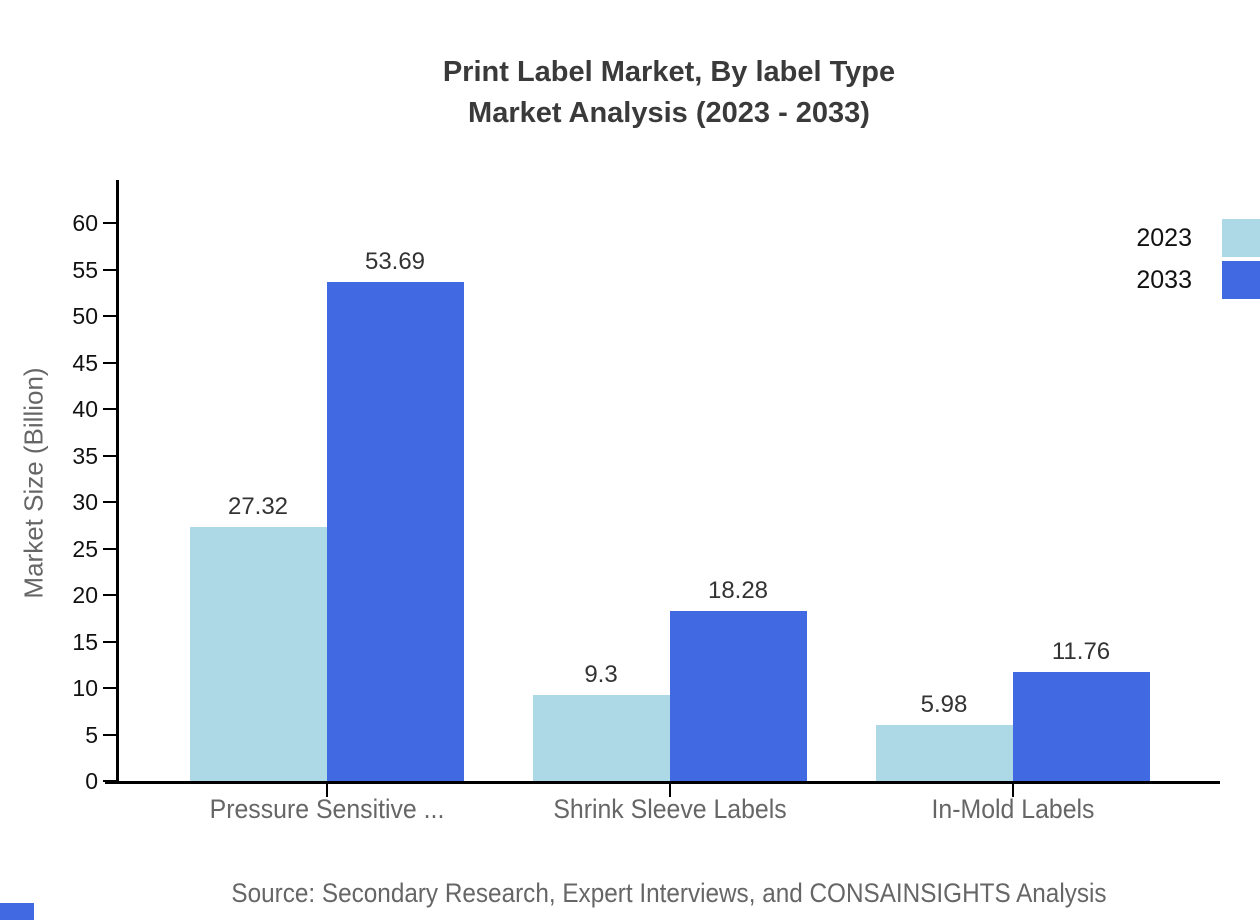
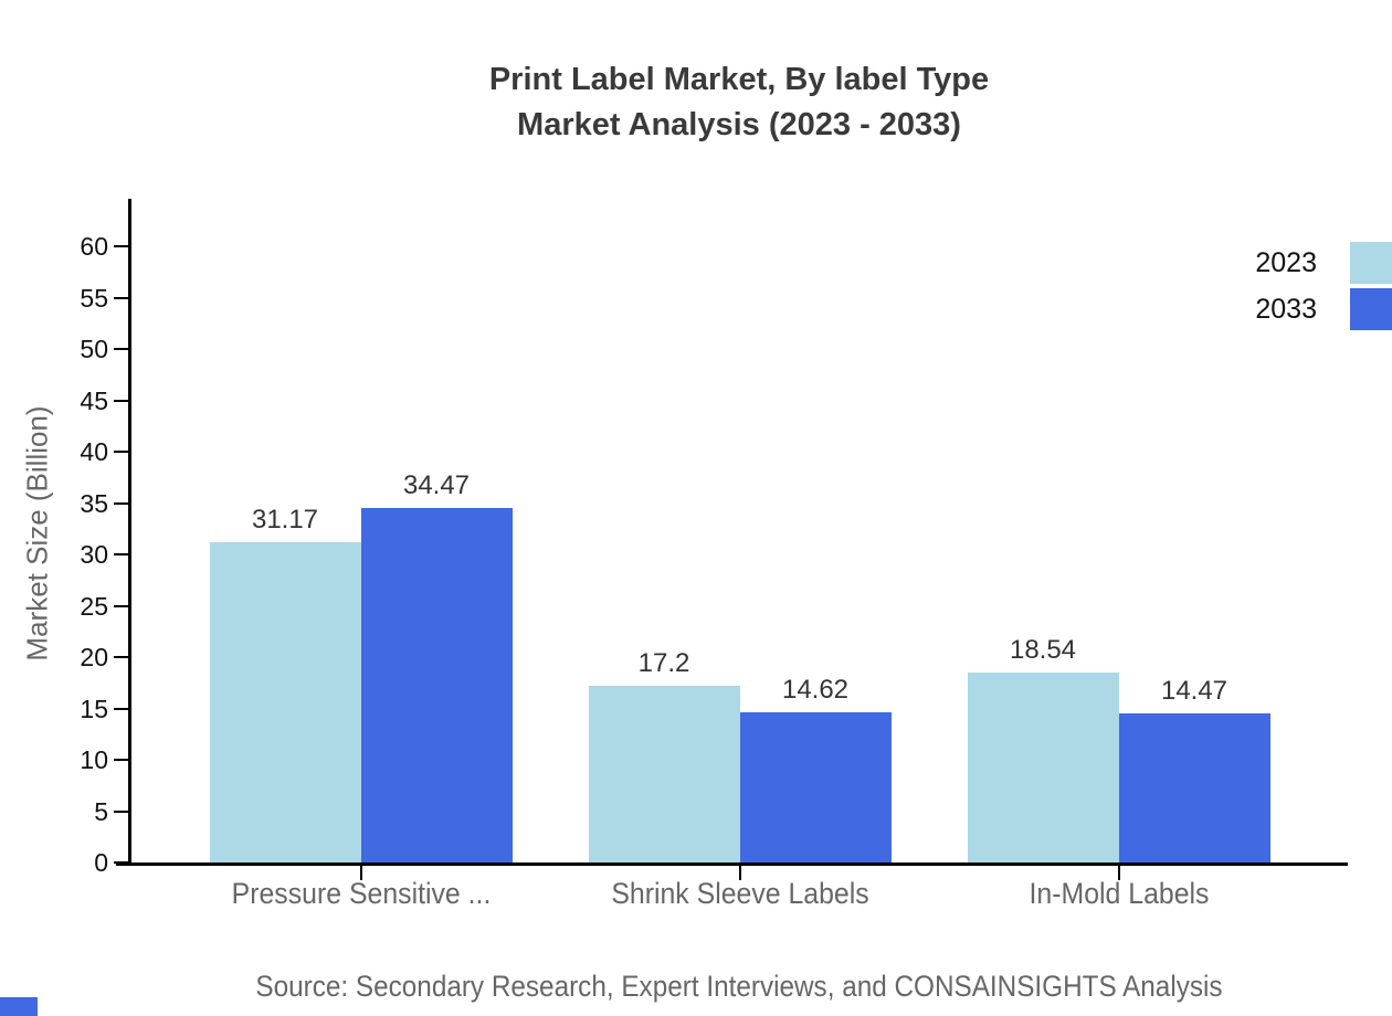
2023/Pressure Sensitive ...: 27.32 -> 31.17
2033/Pressure Sensitive ...: 53.69 -> 34.47
2023/Shrink Sleeve Labels: 9.3 -> 17.2
2033/Shrink Sleeve Labels: 18.28 -> 14.62
2023/In-Mold Labels: 5.98 -> 18.54
2033/In-Mold Labels: 11.76 -> 14.47
